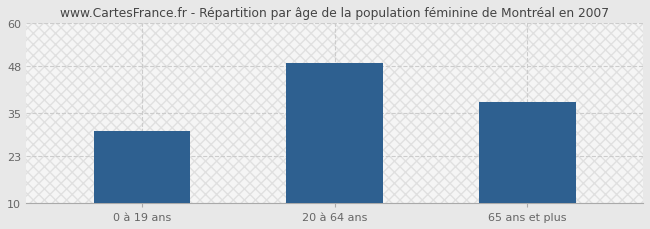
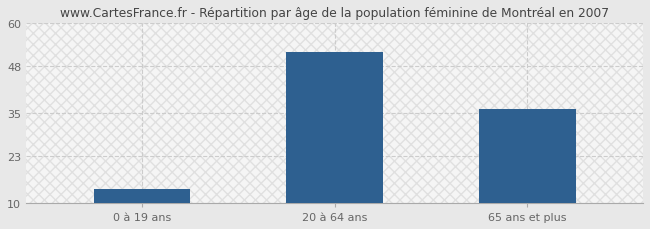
0 à 19 ans: 30 -> 14
20 à 64 ans: 49 -> 52
65 ans et plus: 38 -> 36
